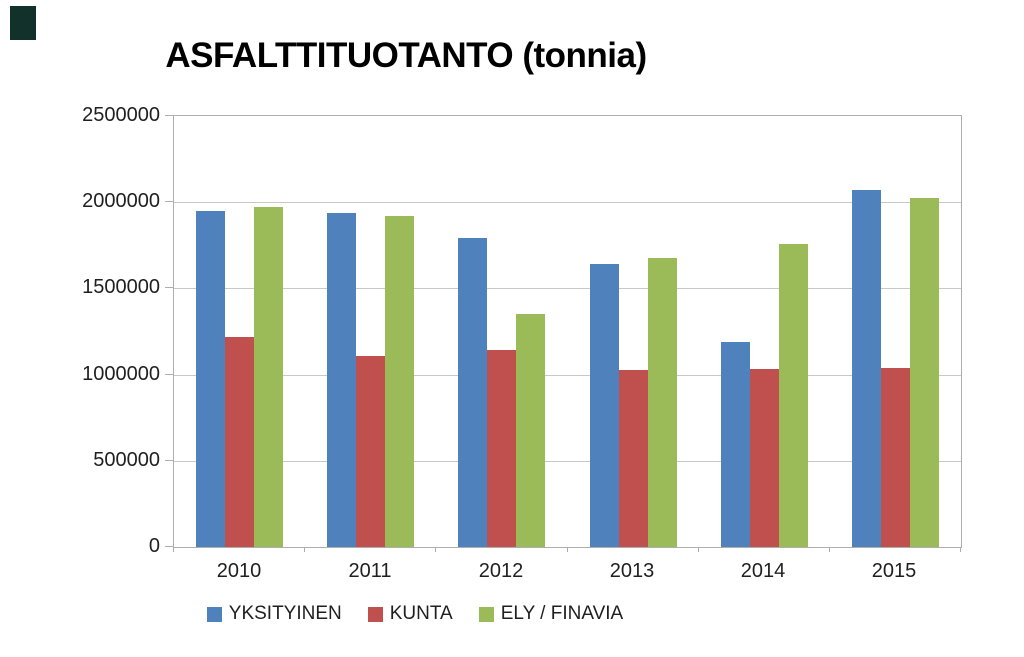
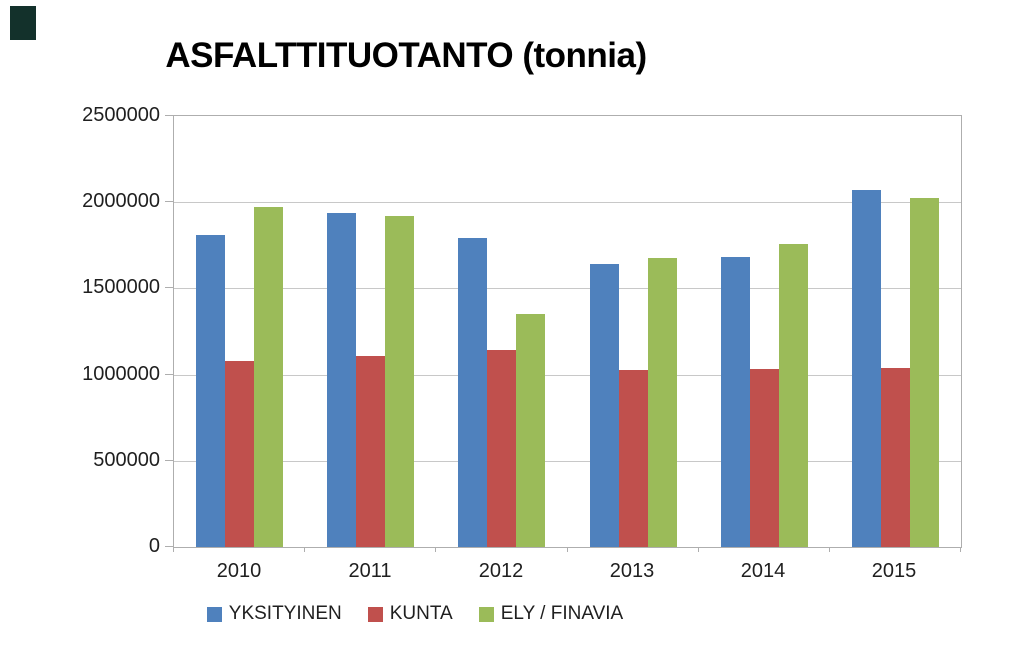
YKSITYINEN/2010: 1950000 -> 1810000
KUNTA/2010: 1220000 -> 1080000
YKSITYINEN/2014: 1190000 -> 1680000
